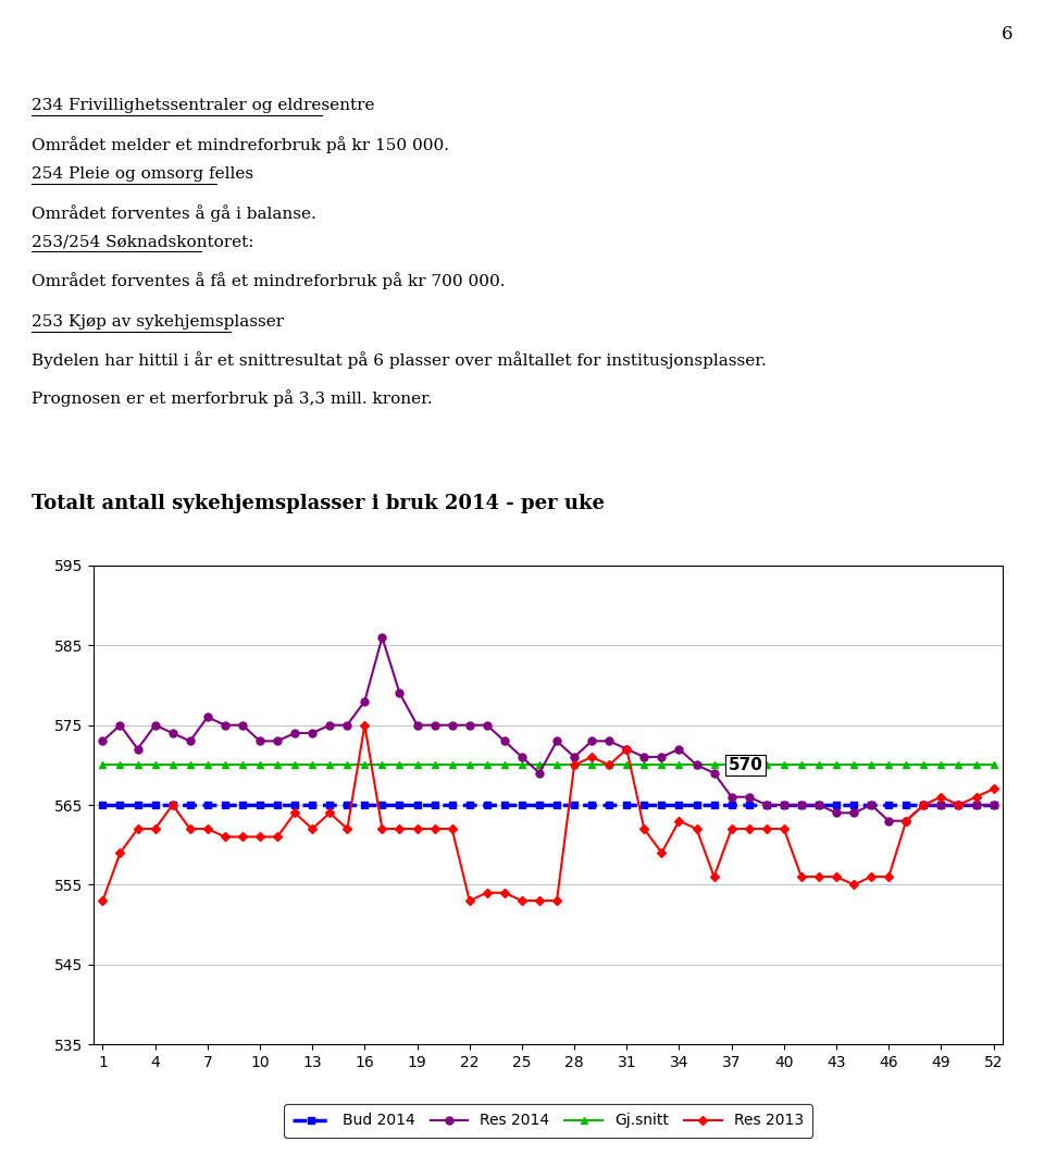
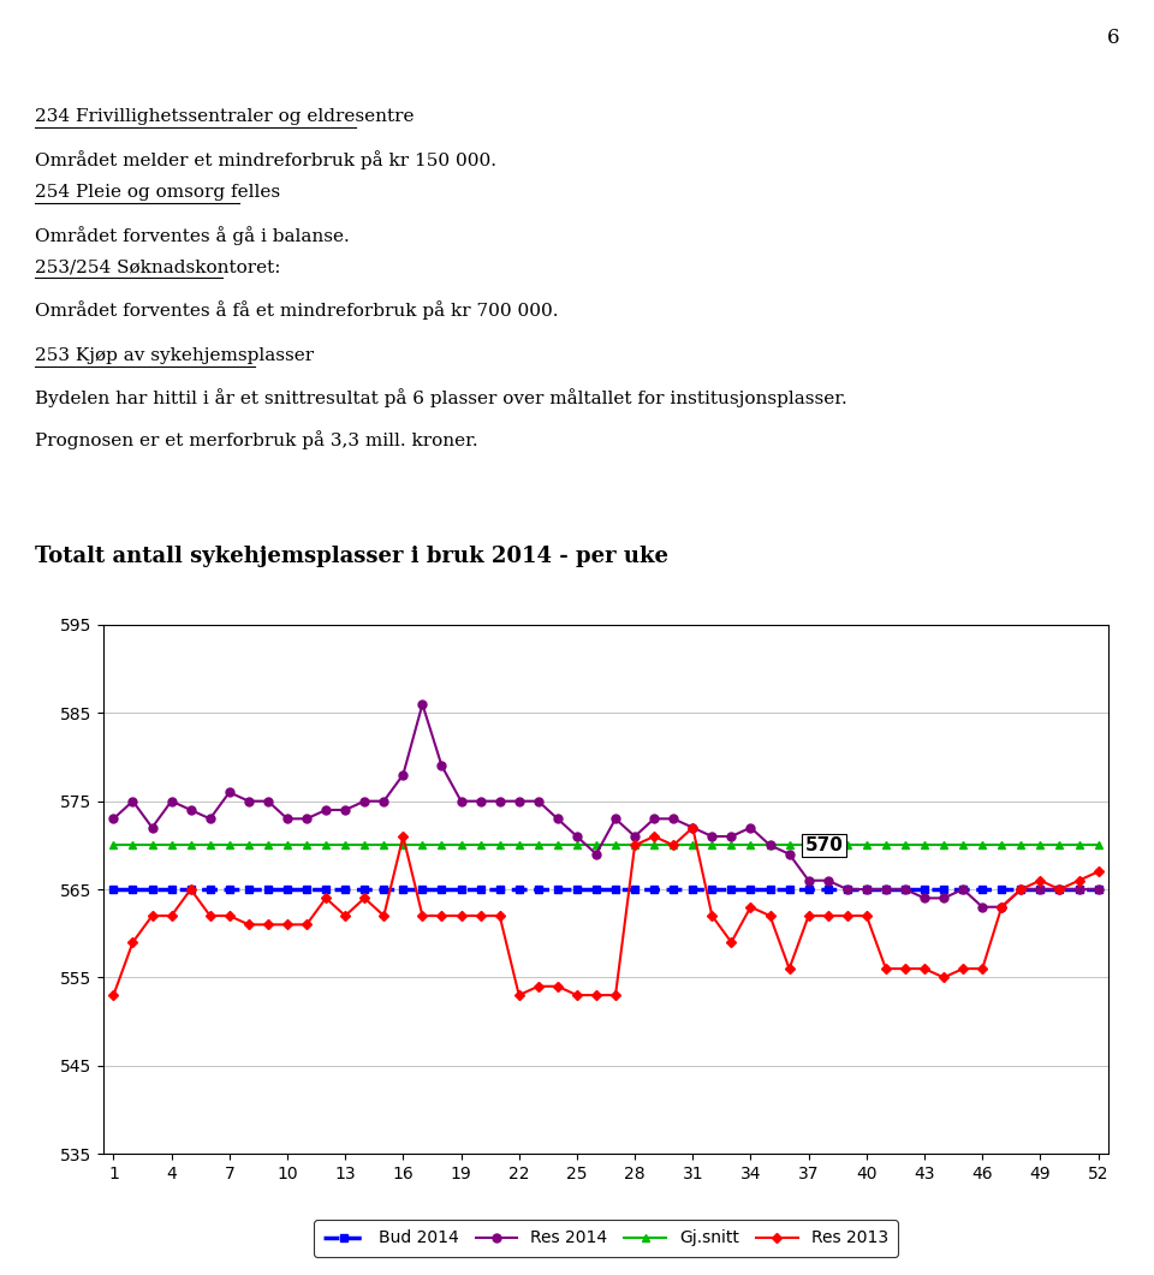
Res 2013/16: 575 -> 571
